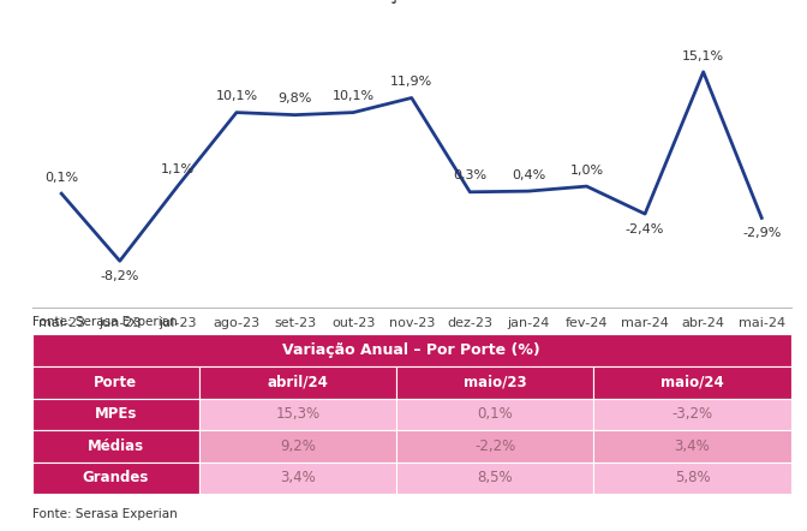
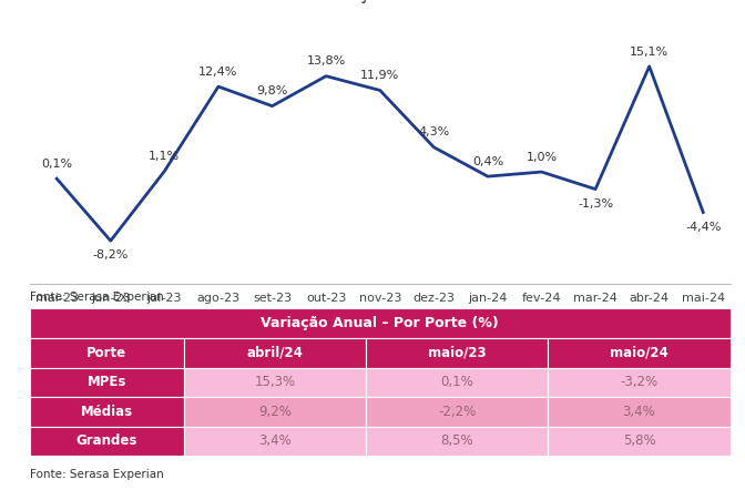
ago-23: 10,1% -> 12,4%
out-23: 10,1% -> 13,8%
dez-23: 0,3% -> 4,3%
mar-24: -2,4% -> -1,3%
mai-24: -2,9% -> -4,4%
